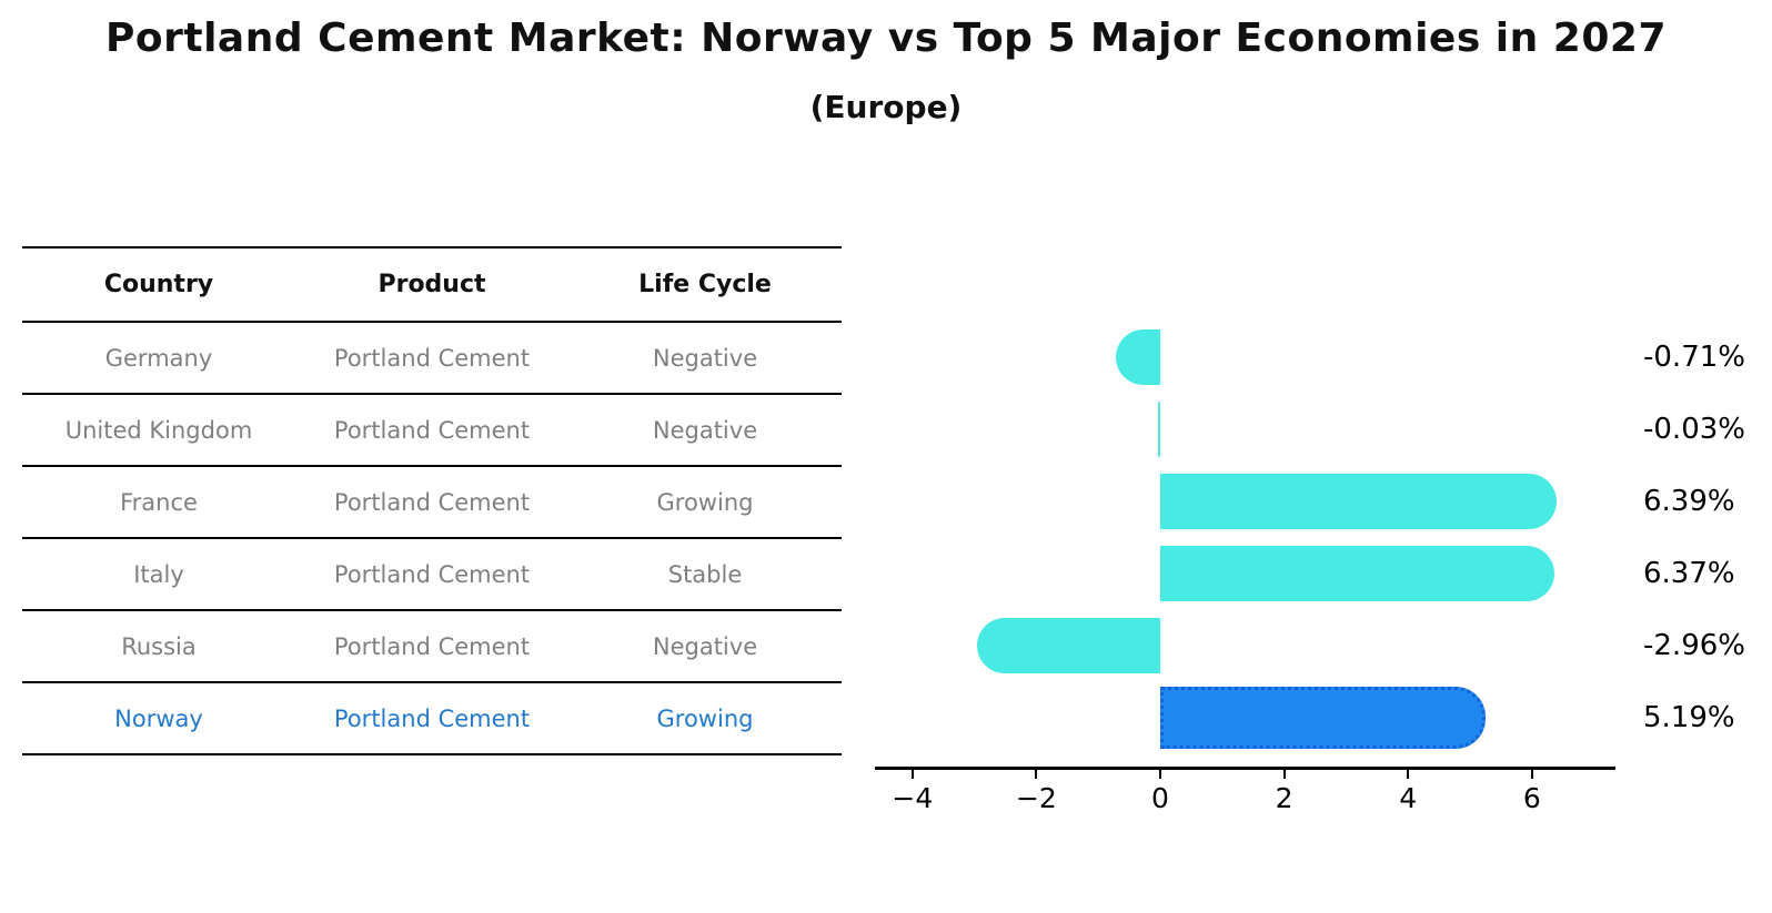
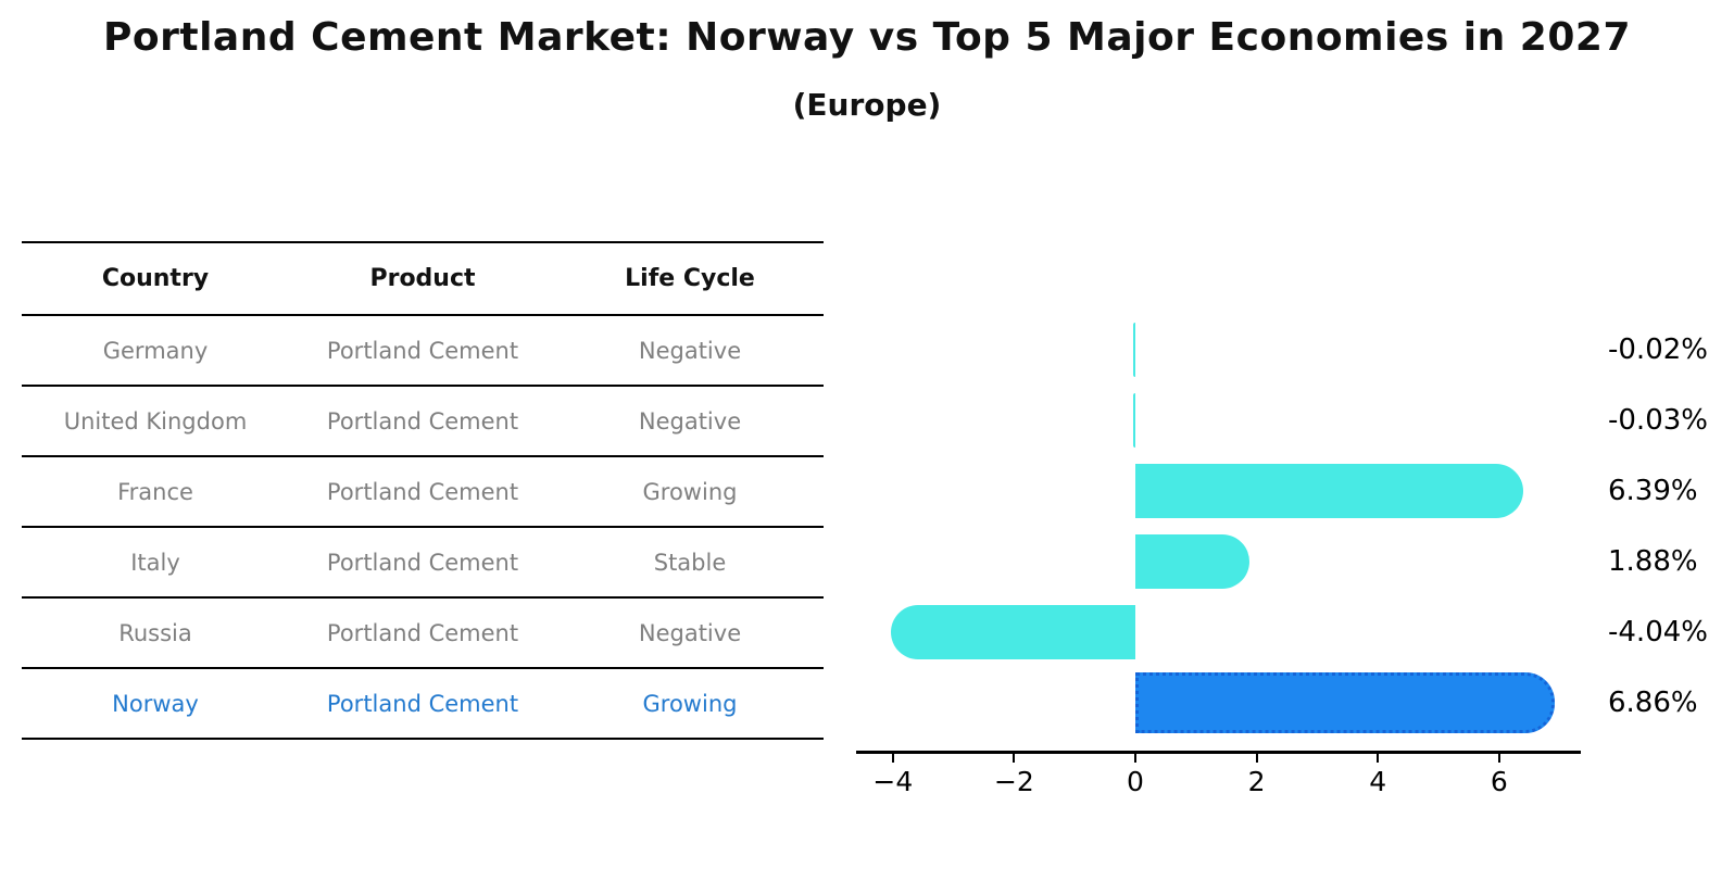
Germany: -0.71% -> -0.02%
Italy: 6.37% -> 1.88%
Russia: -2.96% -> -4.04%
Norway: 5.19% -> 6.86%
